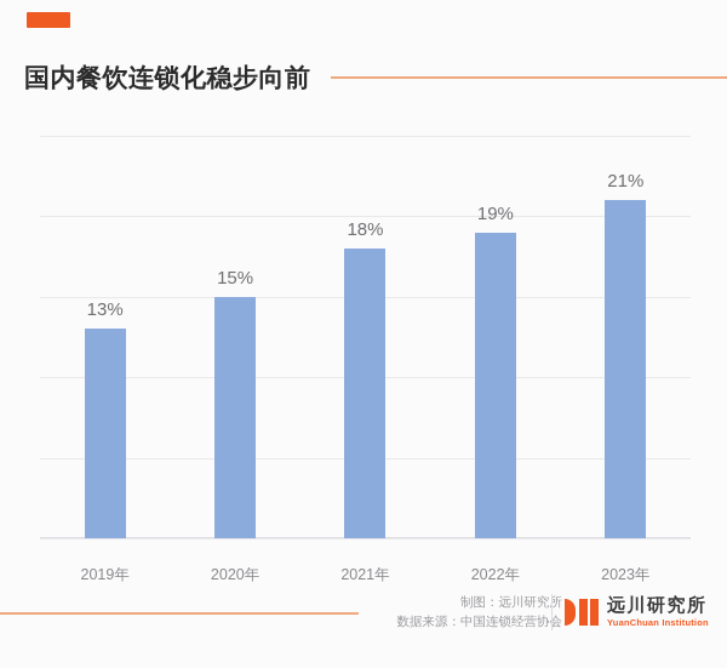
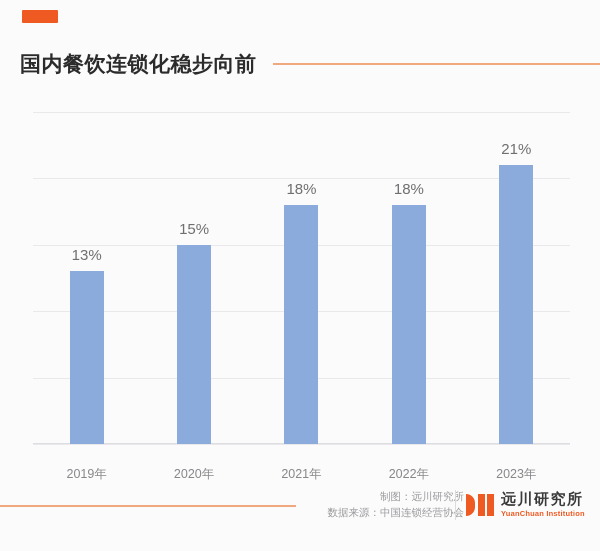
2022年: 19% -> 18%
